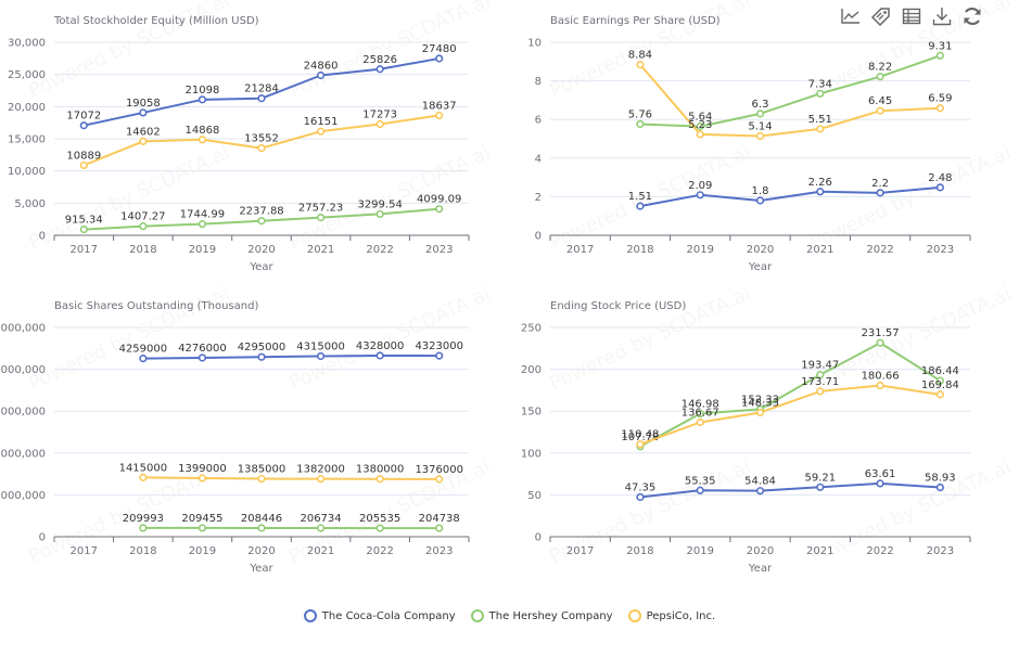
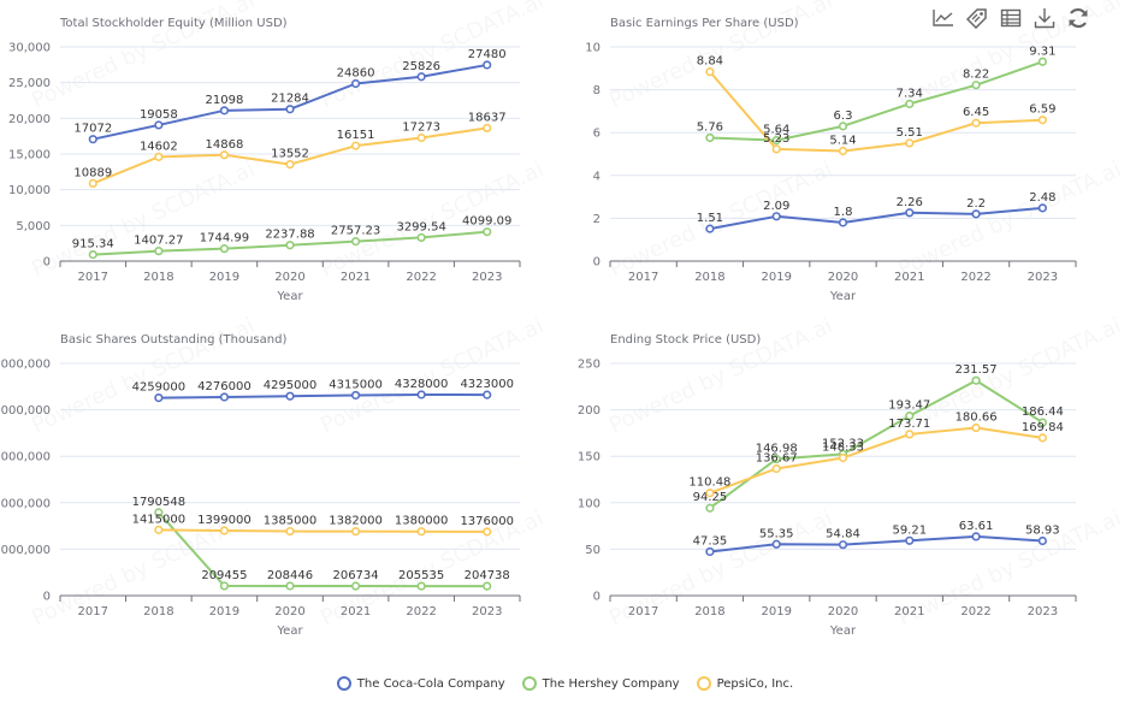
Basic Shares Outstanding (Thousand)/The Hershey Company/2018: 209993 -> 1790548
Ending Stock Price (USD)/The Hershey Company/2018: 107.78 -> 94.25
